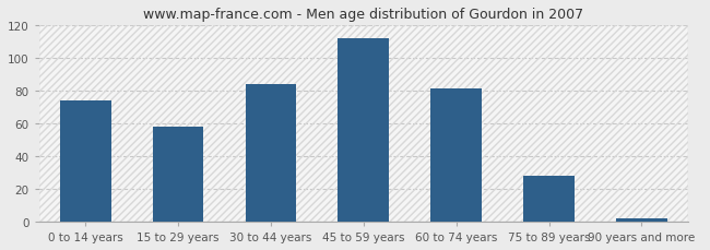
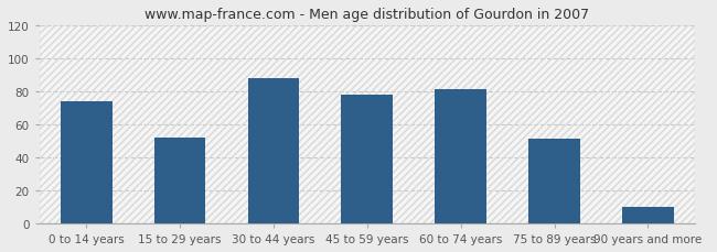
15 to 29 years: 58 -> 52
30 to 44 years: 84 -> 88
45 to 59 years: 112 -> 78
75 to 89 years: 28 -> 51
90 years and more: 2 -> 10
